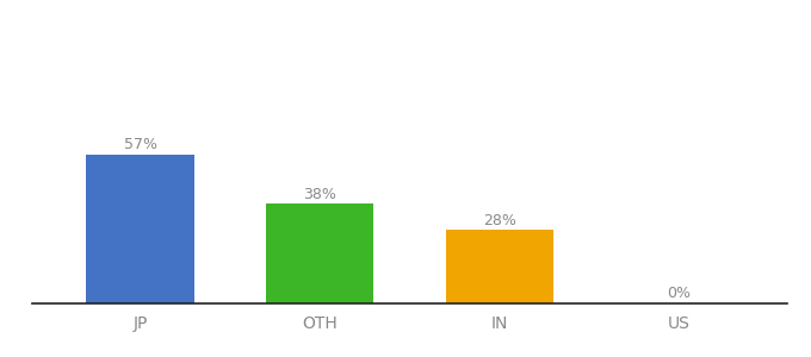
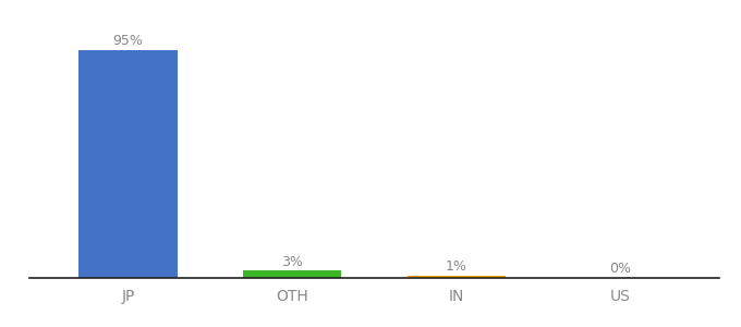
JP: 57% -> 95%
OTH: 38% -> 3%
IN: 28% -> 1%
